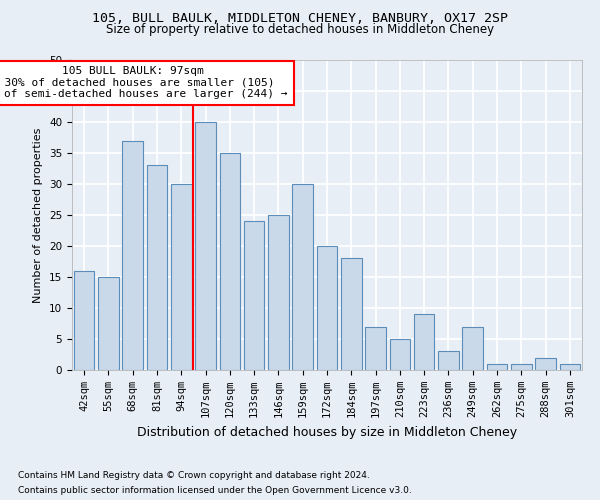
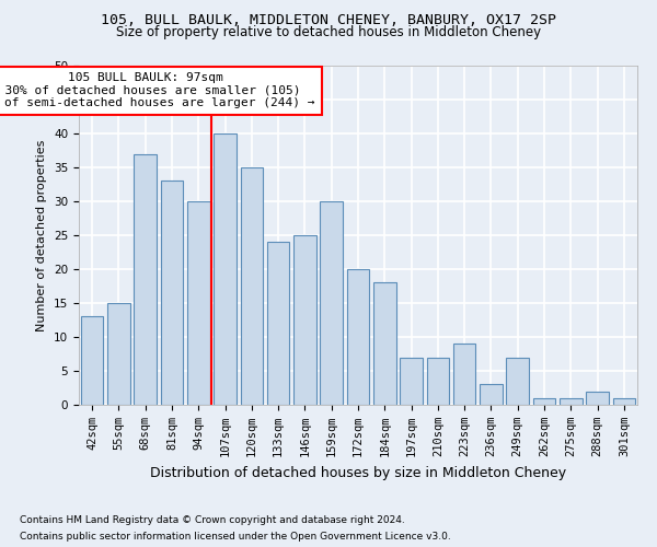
42sqm: 16 -> 13
210sqm: 5 -> 7
